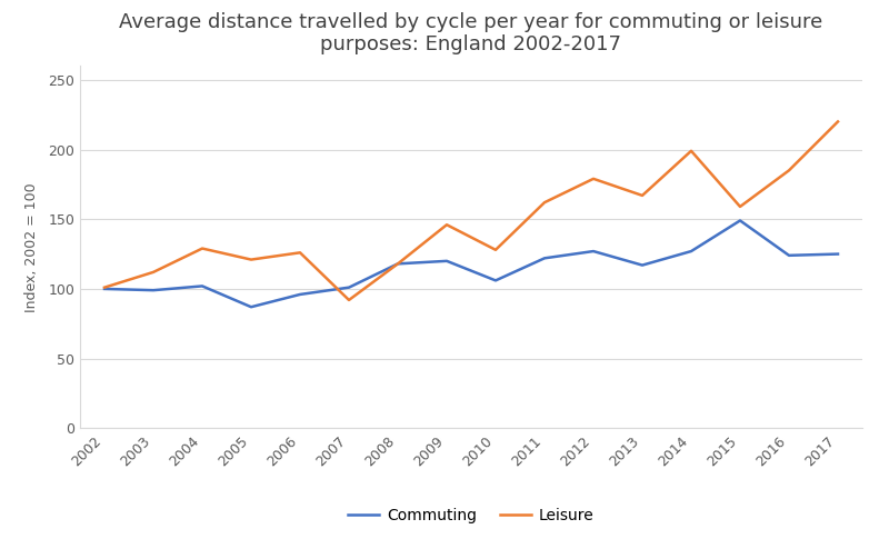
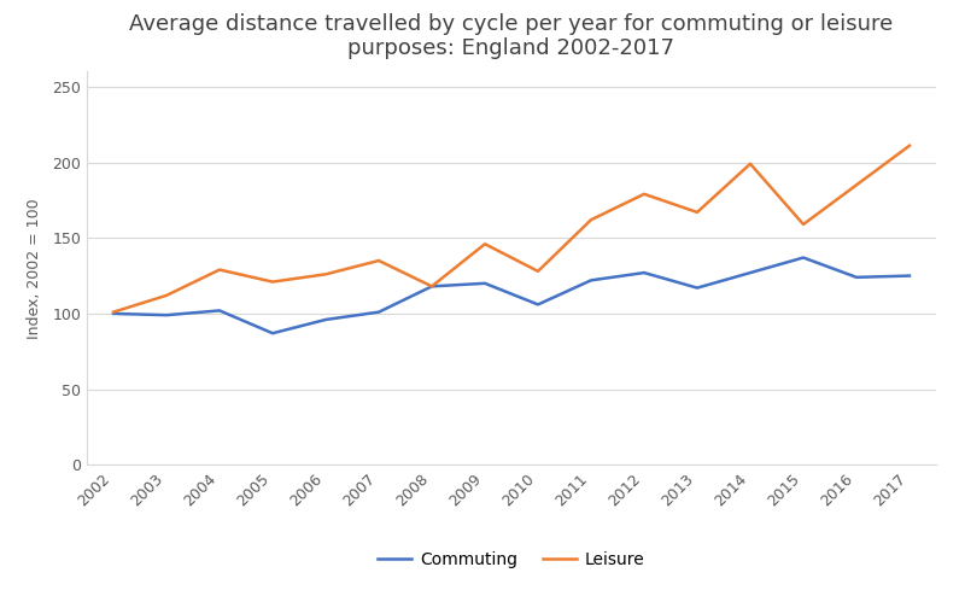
Leisure/2007: 92 -> 135
Commuting/2015: 149 -> 137
Leisure/2017: 220 -> 211
